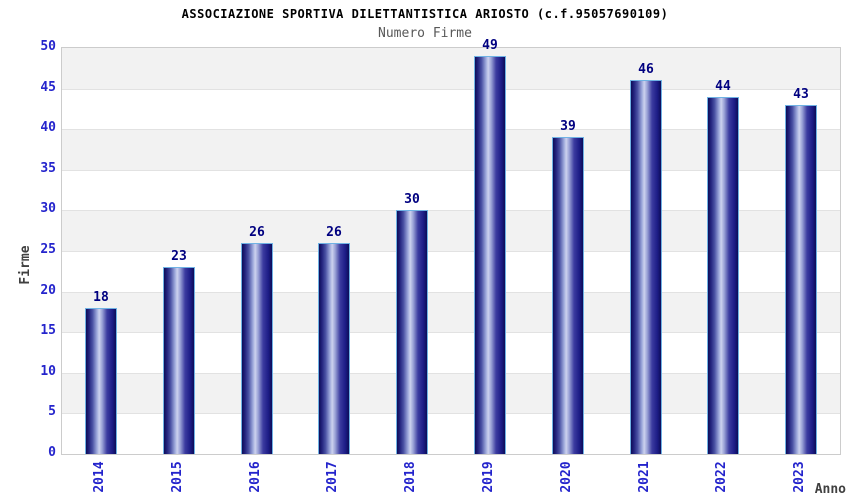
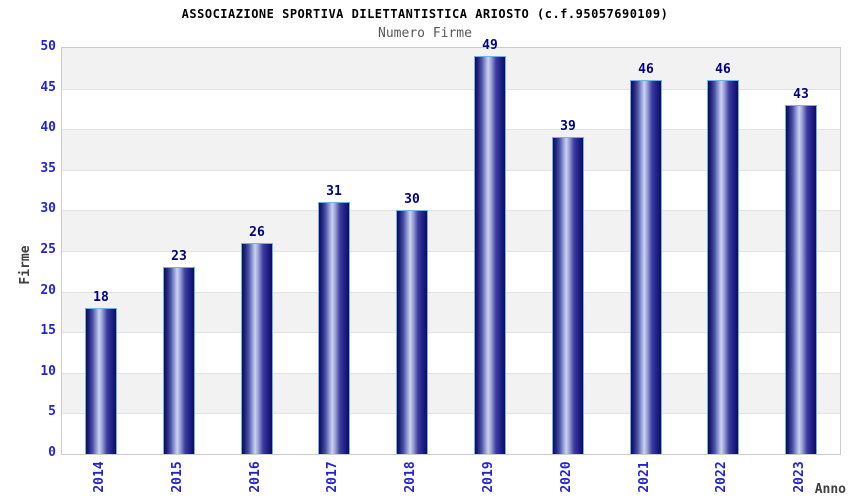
2017: 26 -> 31
2022: 44 -> 46
